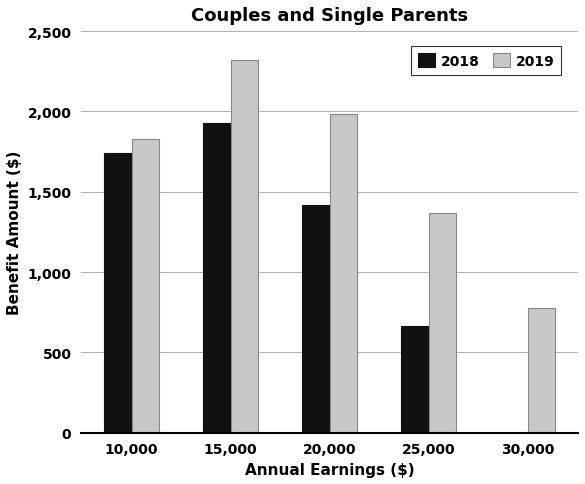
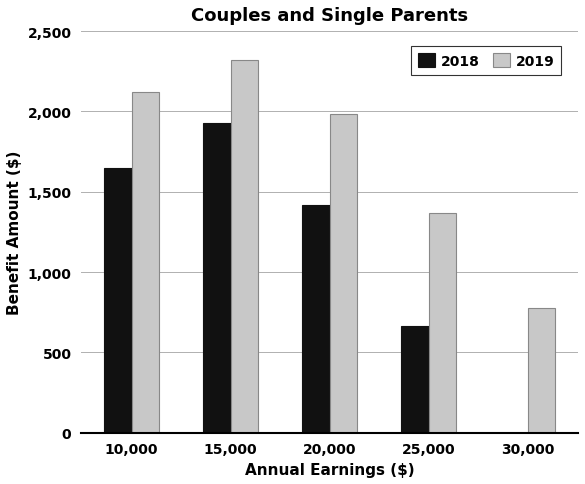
2018/10,000: 1,740 -> 1,650
2019/10,000: 1,830 -> 2,120
